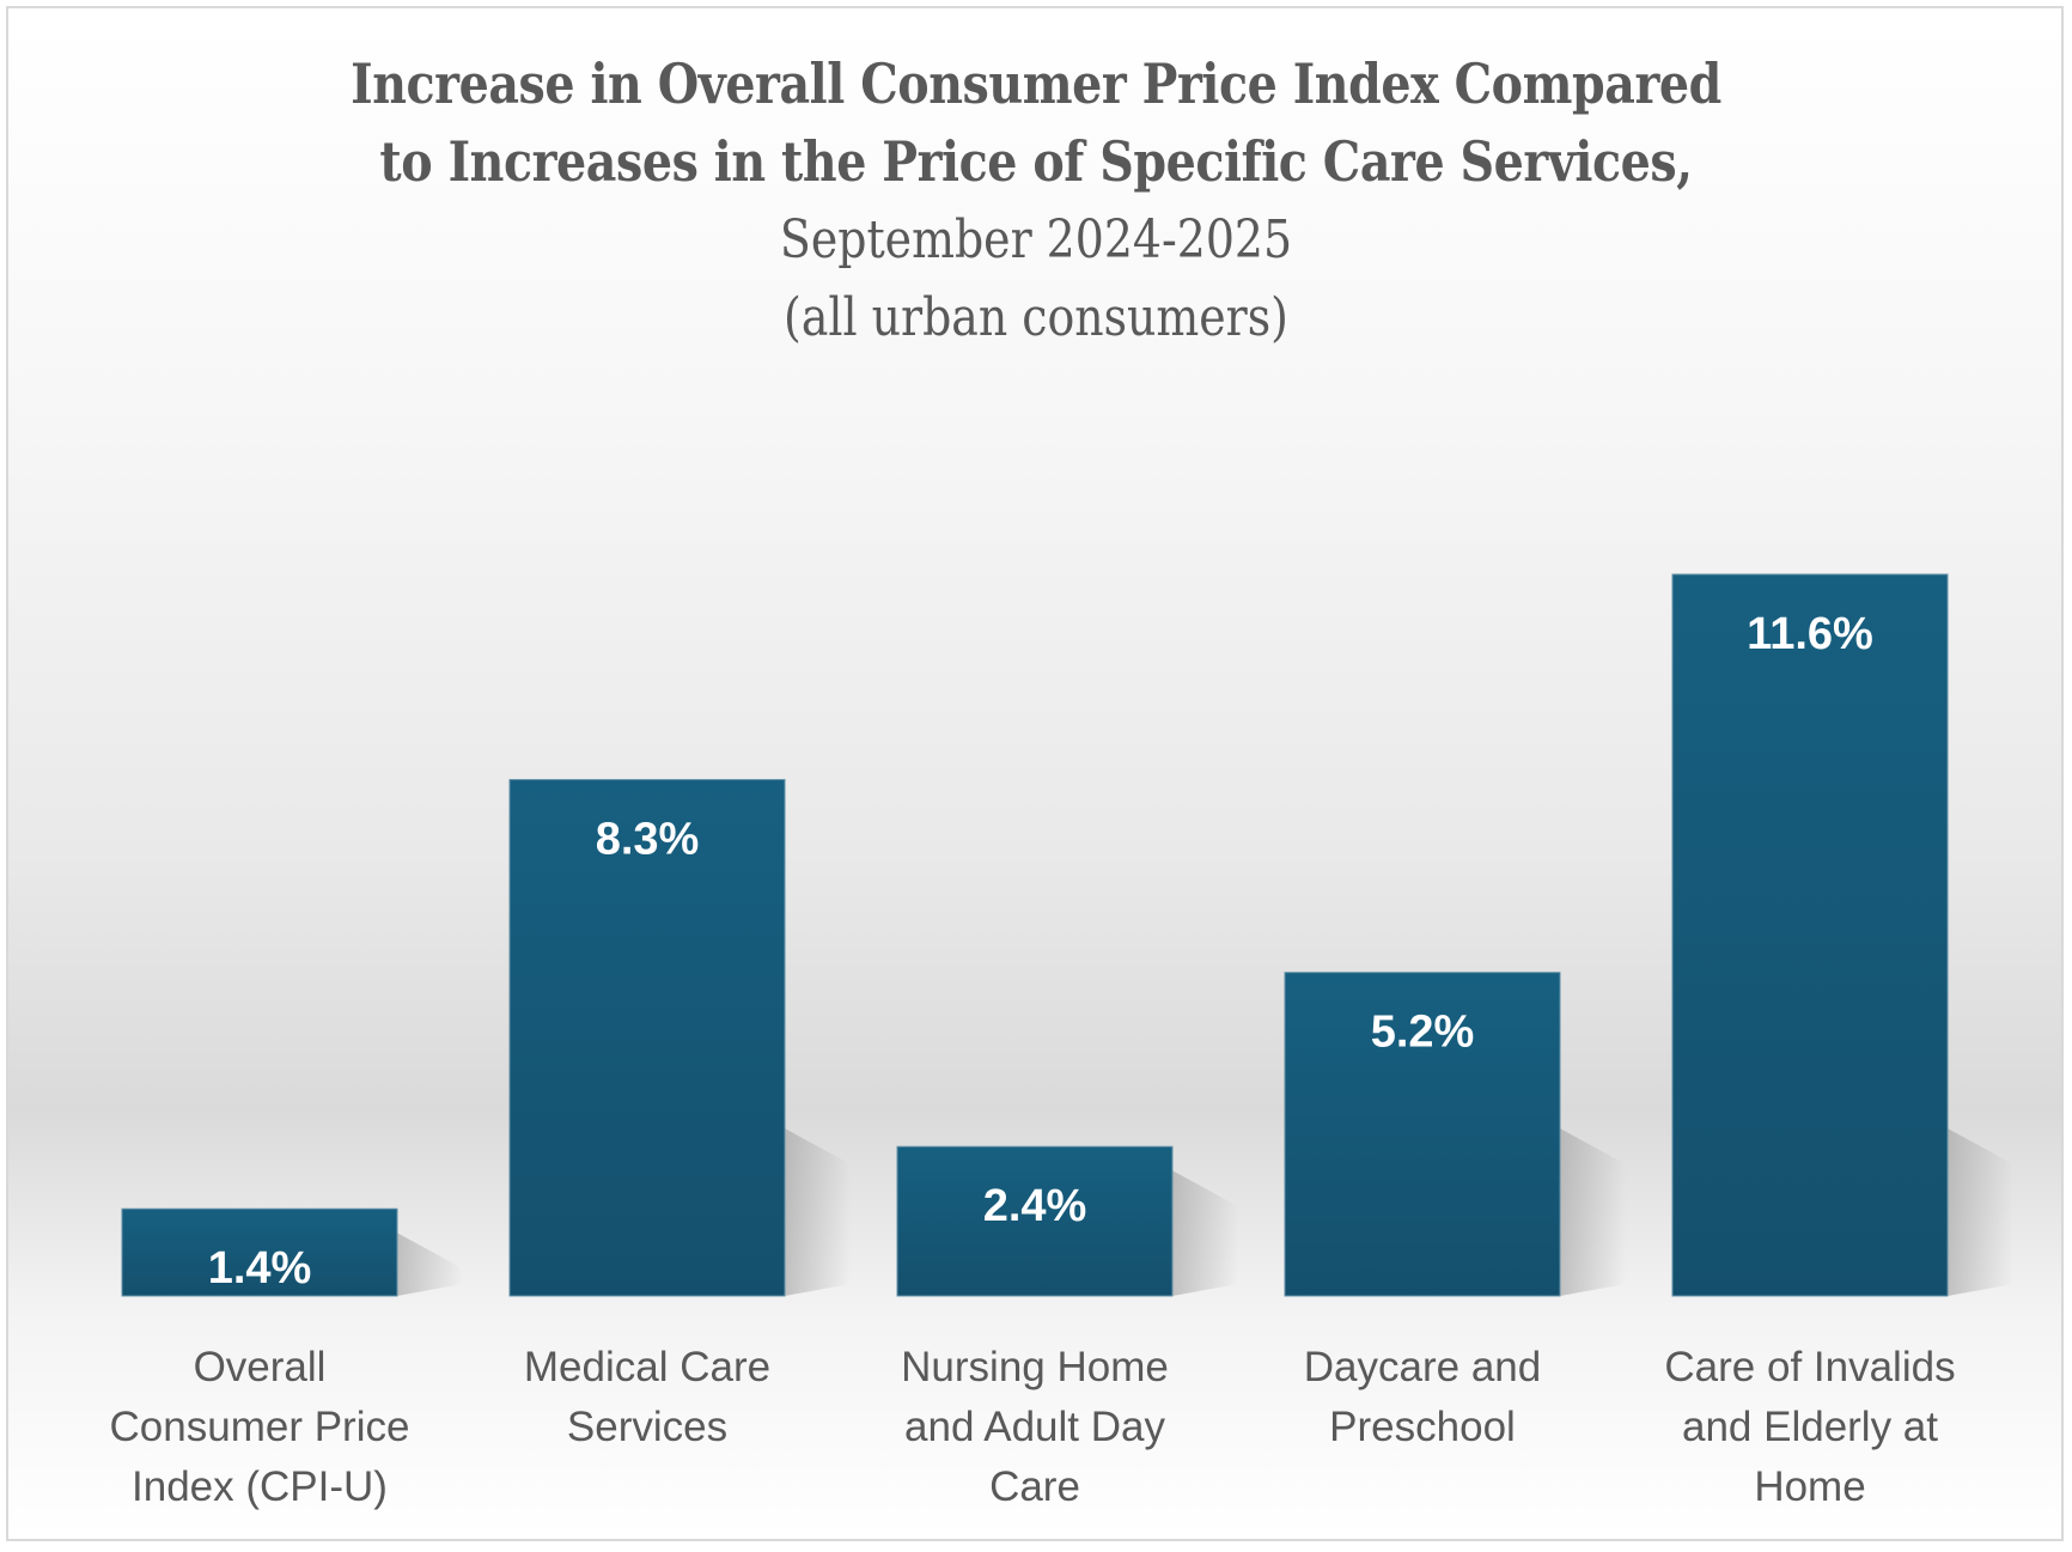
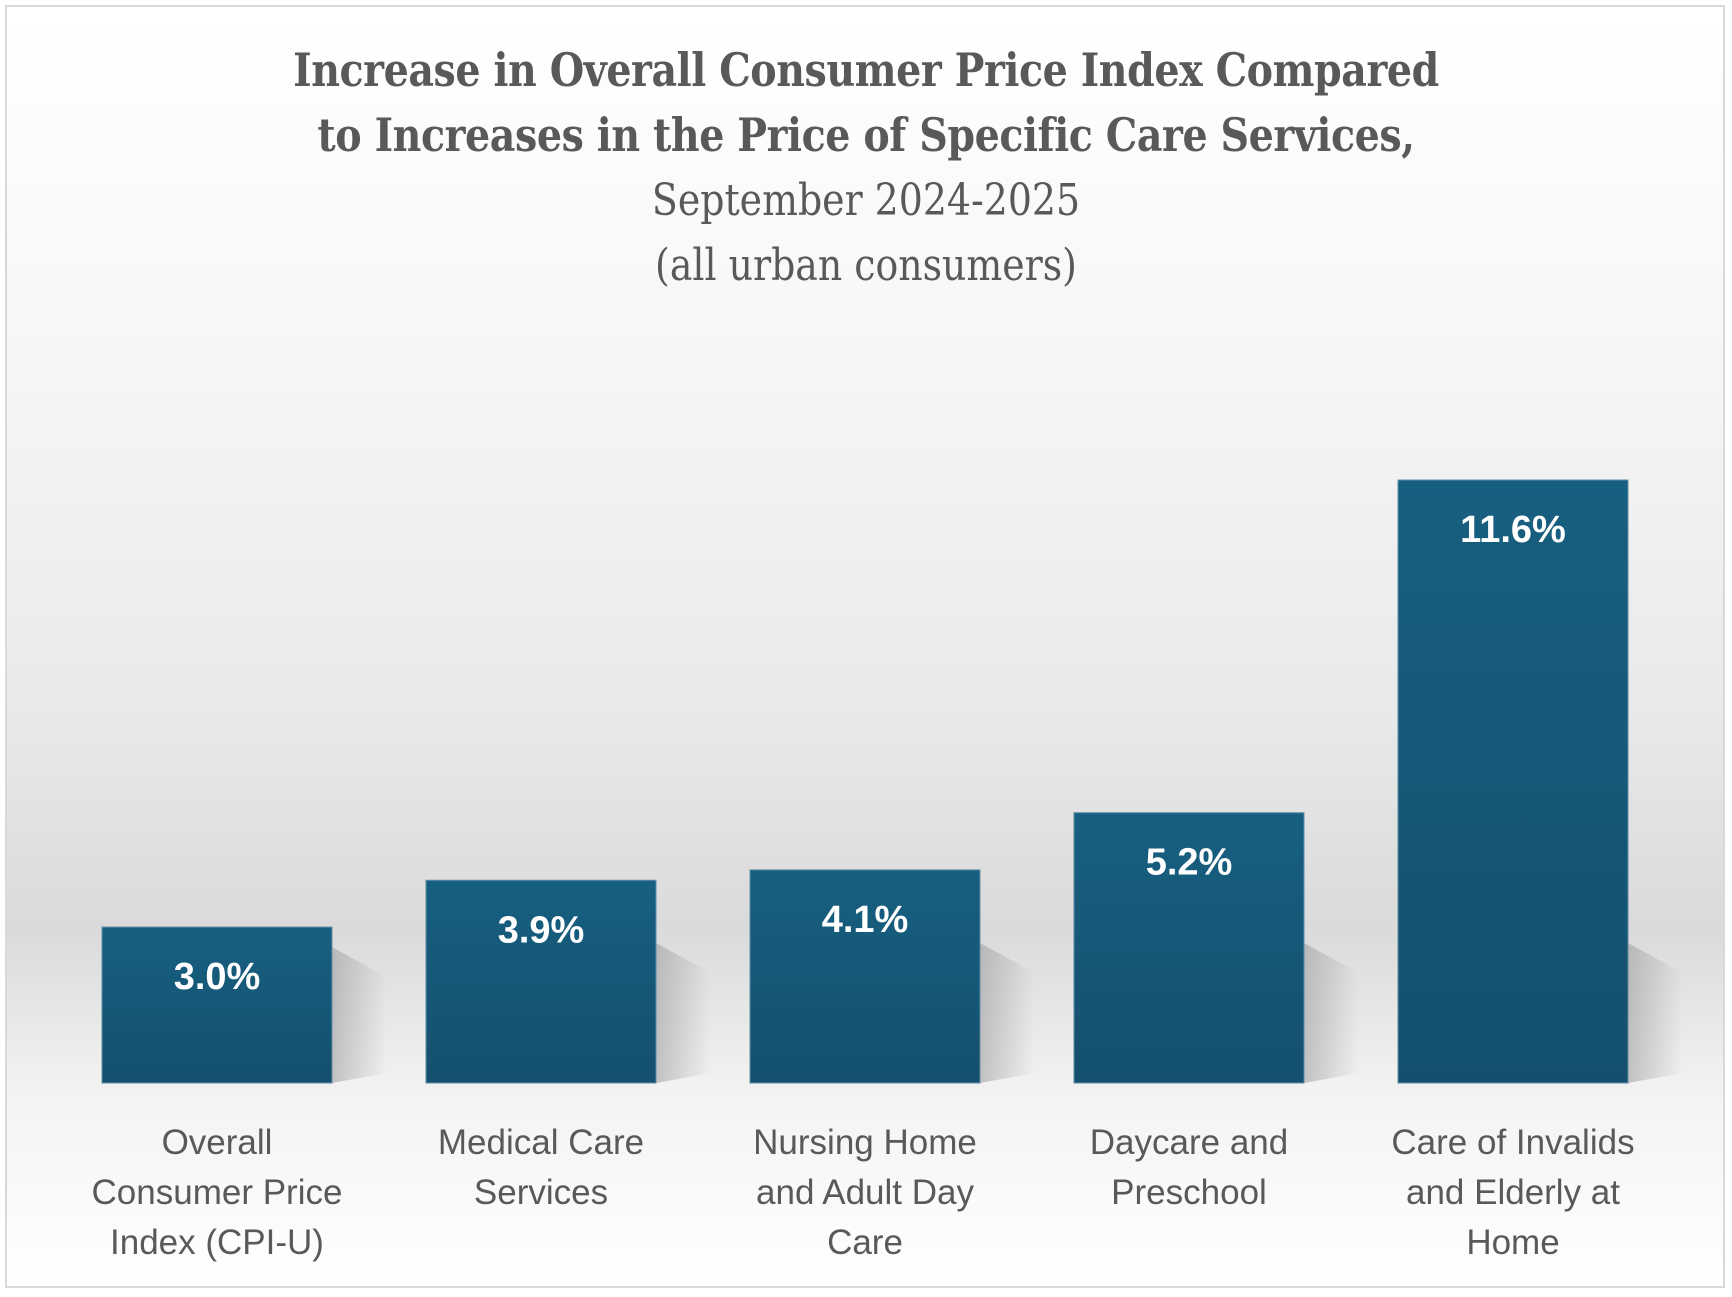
Overall Consumer Price Index (CPI-U): 1.4% -> 3.0%
Medical Care Services: 8.3% -> 3.9%
Nursing Home and Adult Day Care: 2.4% -> 4.1%
